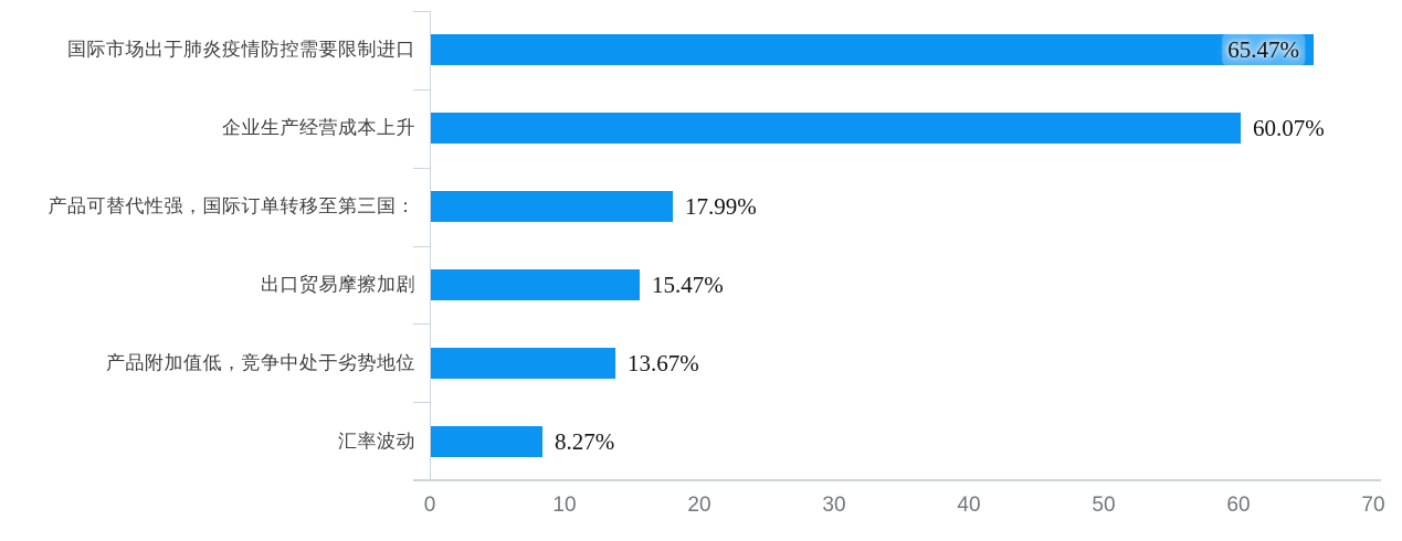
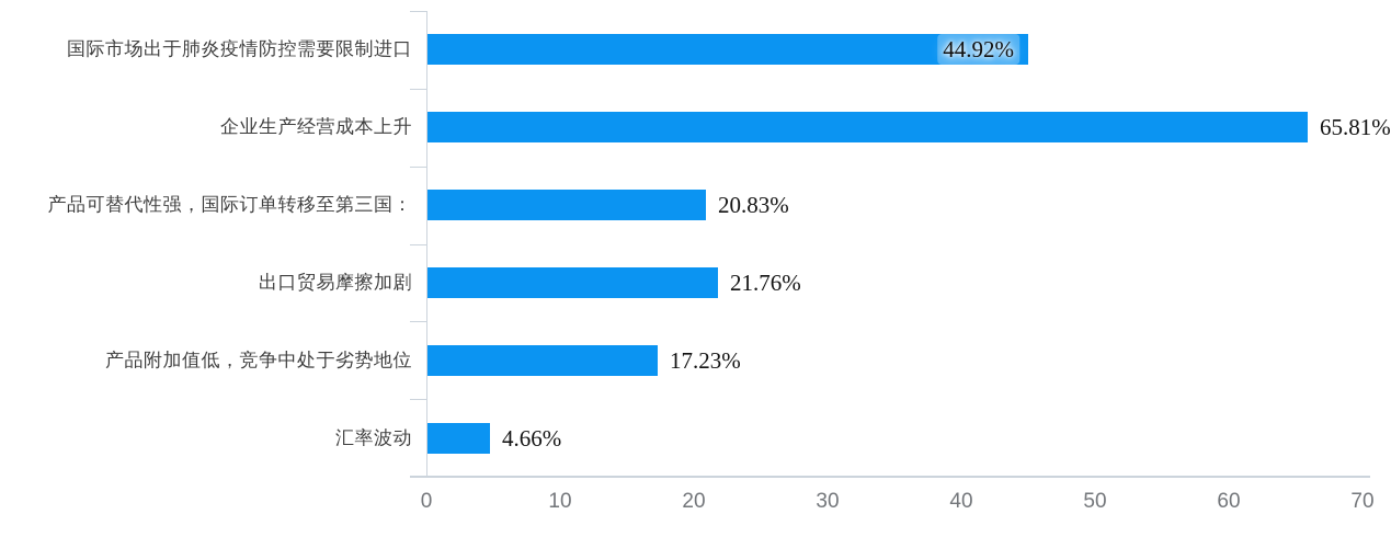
国际市场出于肺炎疫情防控需要限制进口: 65.47% -> 44.92%
企业生产经营成本上升: 60.07% -> 65.81%
产品可替代性强，国际订单转移至第三国：: 17.99% -> 20.83%
出口贸易摩擦加剧: 15.47% -> 21.76%
产品附加值低，竞争中处于劣势地位: 13.67% -> 17.23%
汇率波动: 8.27% -> 4.66%
